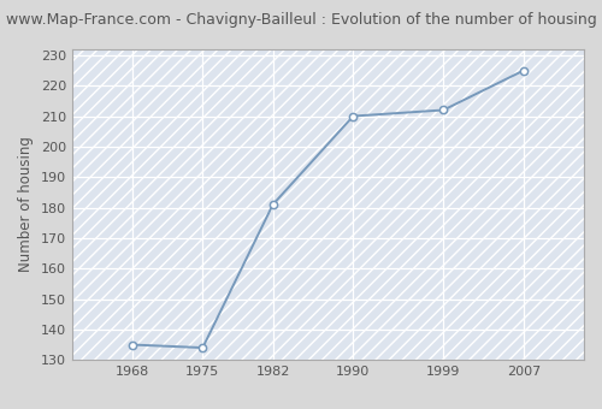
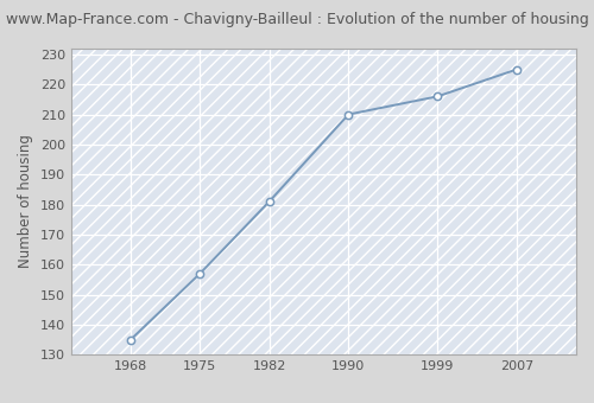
1975: 134 -> 157
1999: 212 -> 216
